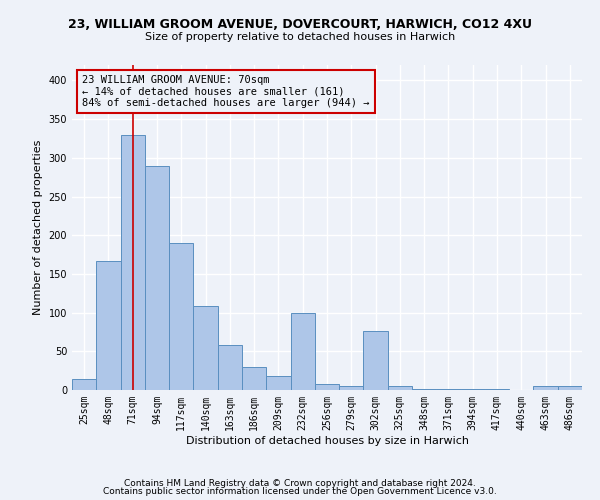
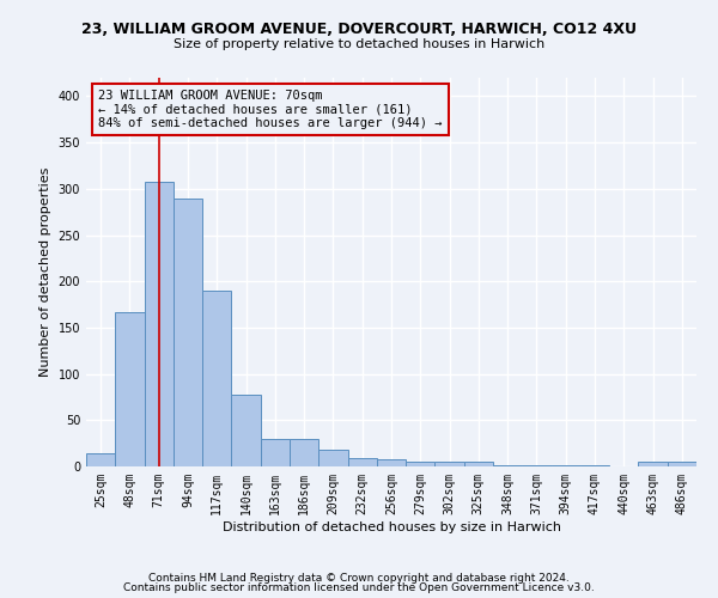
71sqm: 330 -> 307
140sqm: 108 -> 78
163sqm: 58 -> 30
232sqm: 100 -> 9
302sqm: 76 -> 5
